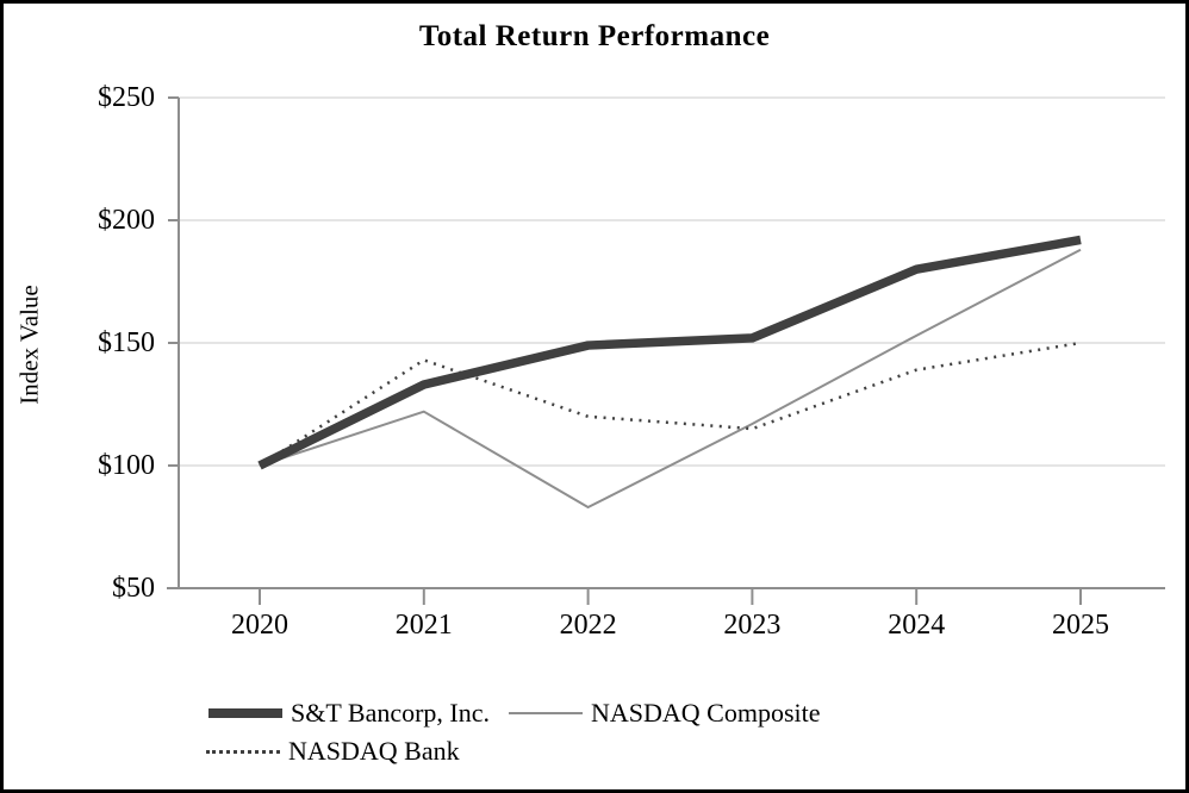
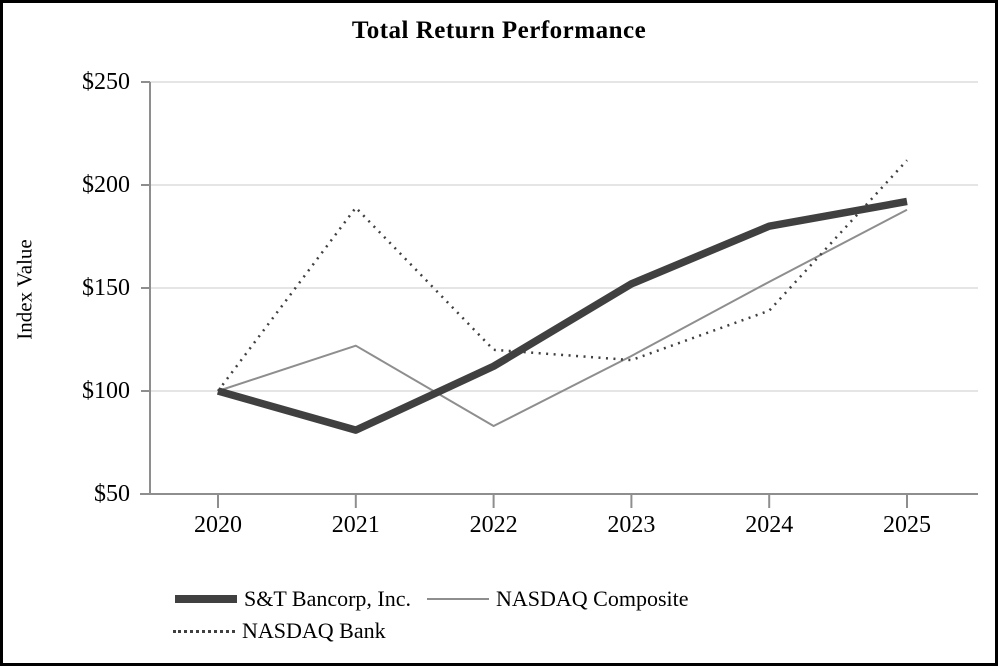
S&T Bancorp, Inc./2021: $133 -> $81
NASDAQ Bank/2021: $143 -> $189
S&T Bancorp, Inc./2022: $149 -> $112
NASDAQ Bank/2025: $150 -> $212
